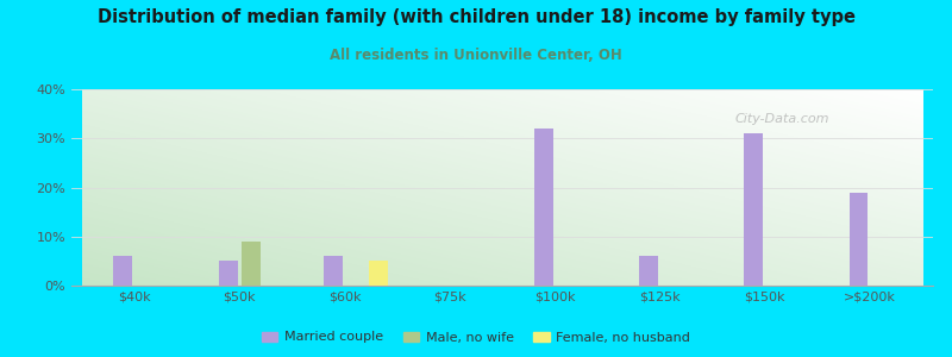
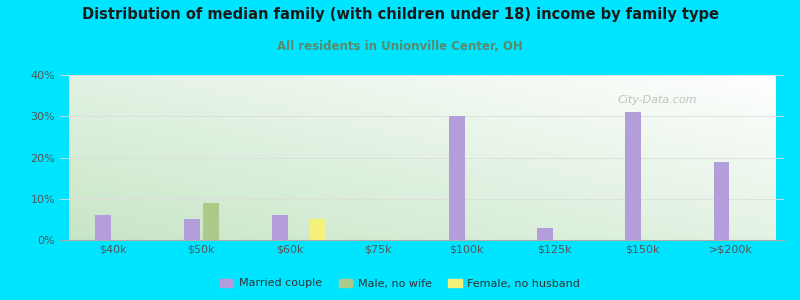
Married couple/$100k: 32% -> 30%
Married couple/$125k: 6% -> 3%
